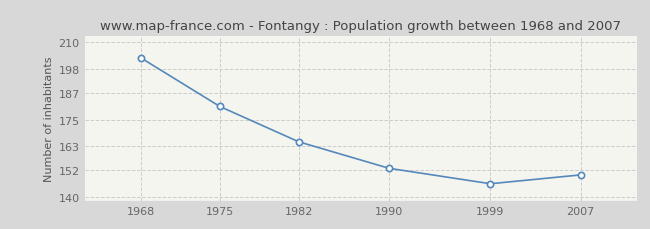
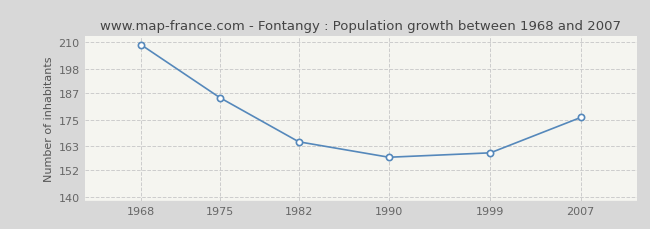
1968: 203 -> 209
1975: 181 -> 185
1990: 153 -> 158
1999: 146 -> 160
2007: 150 -> 176
